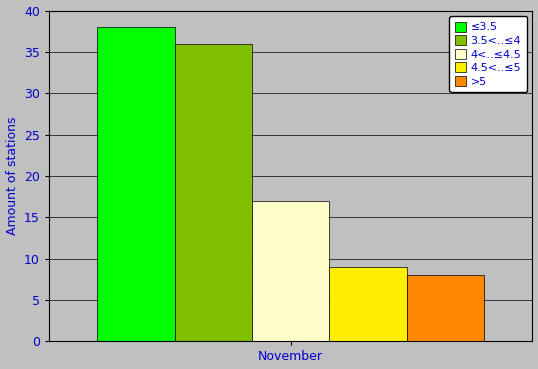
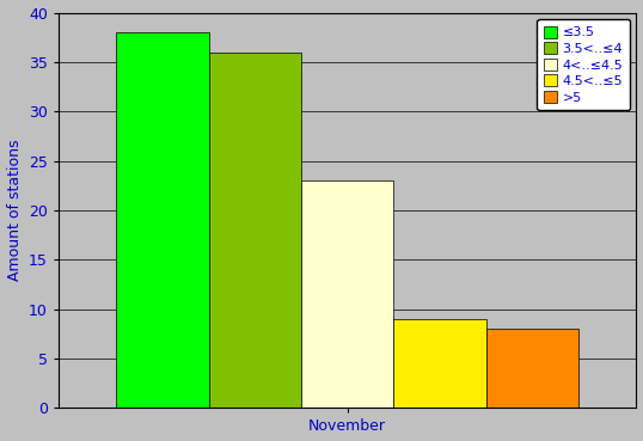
November: 17 -> 23
